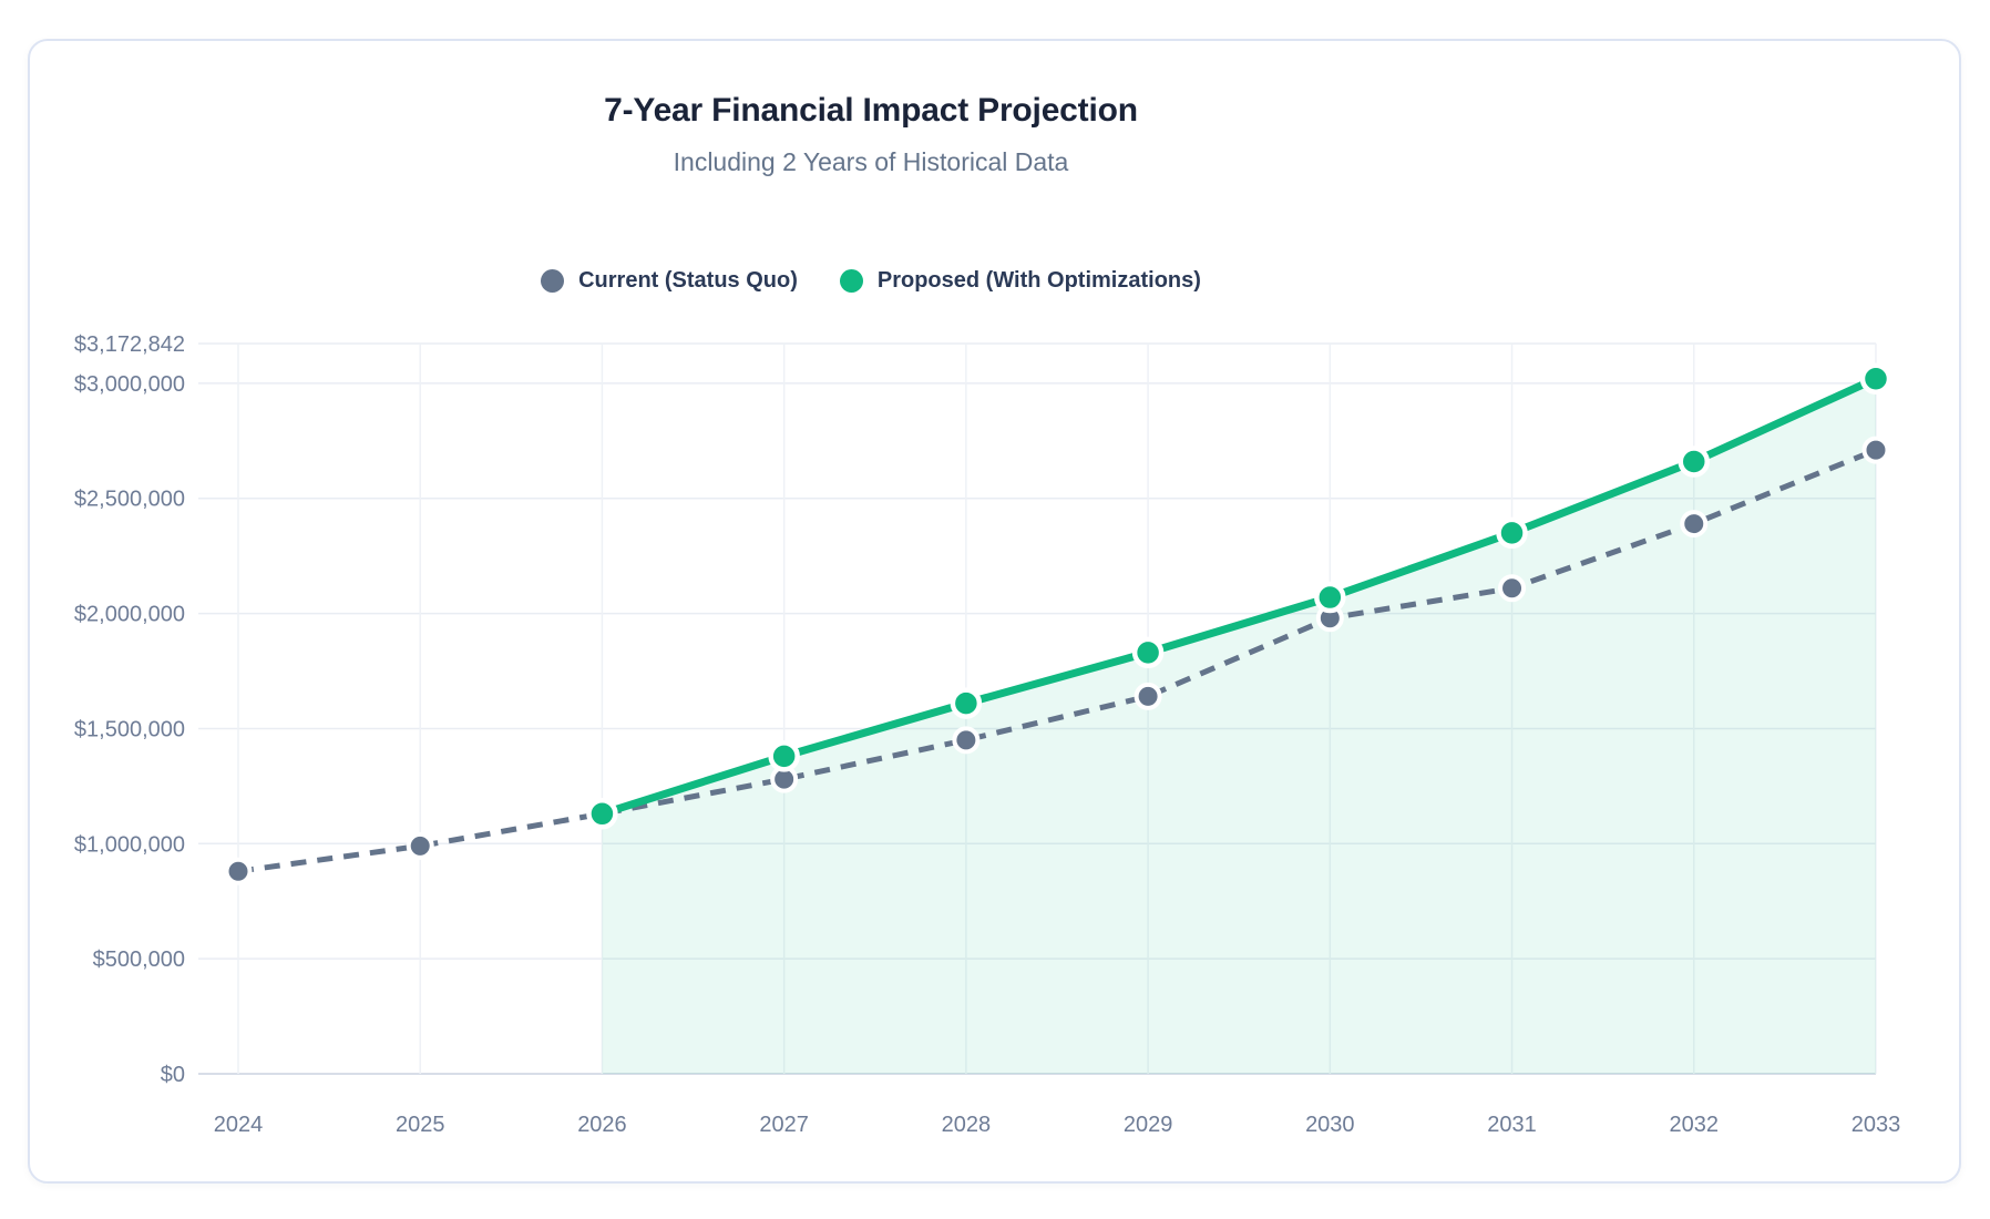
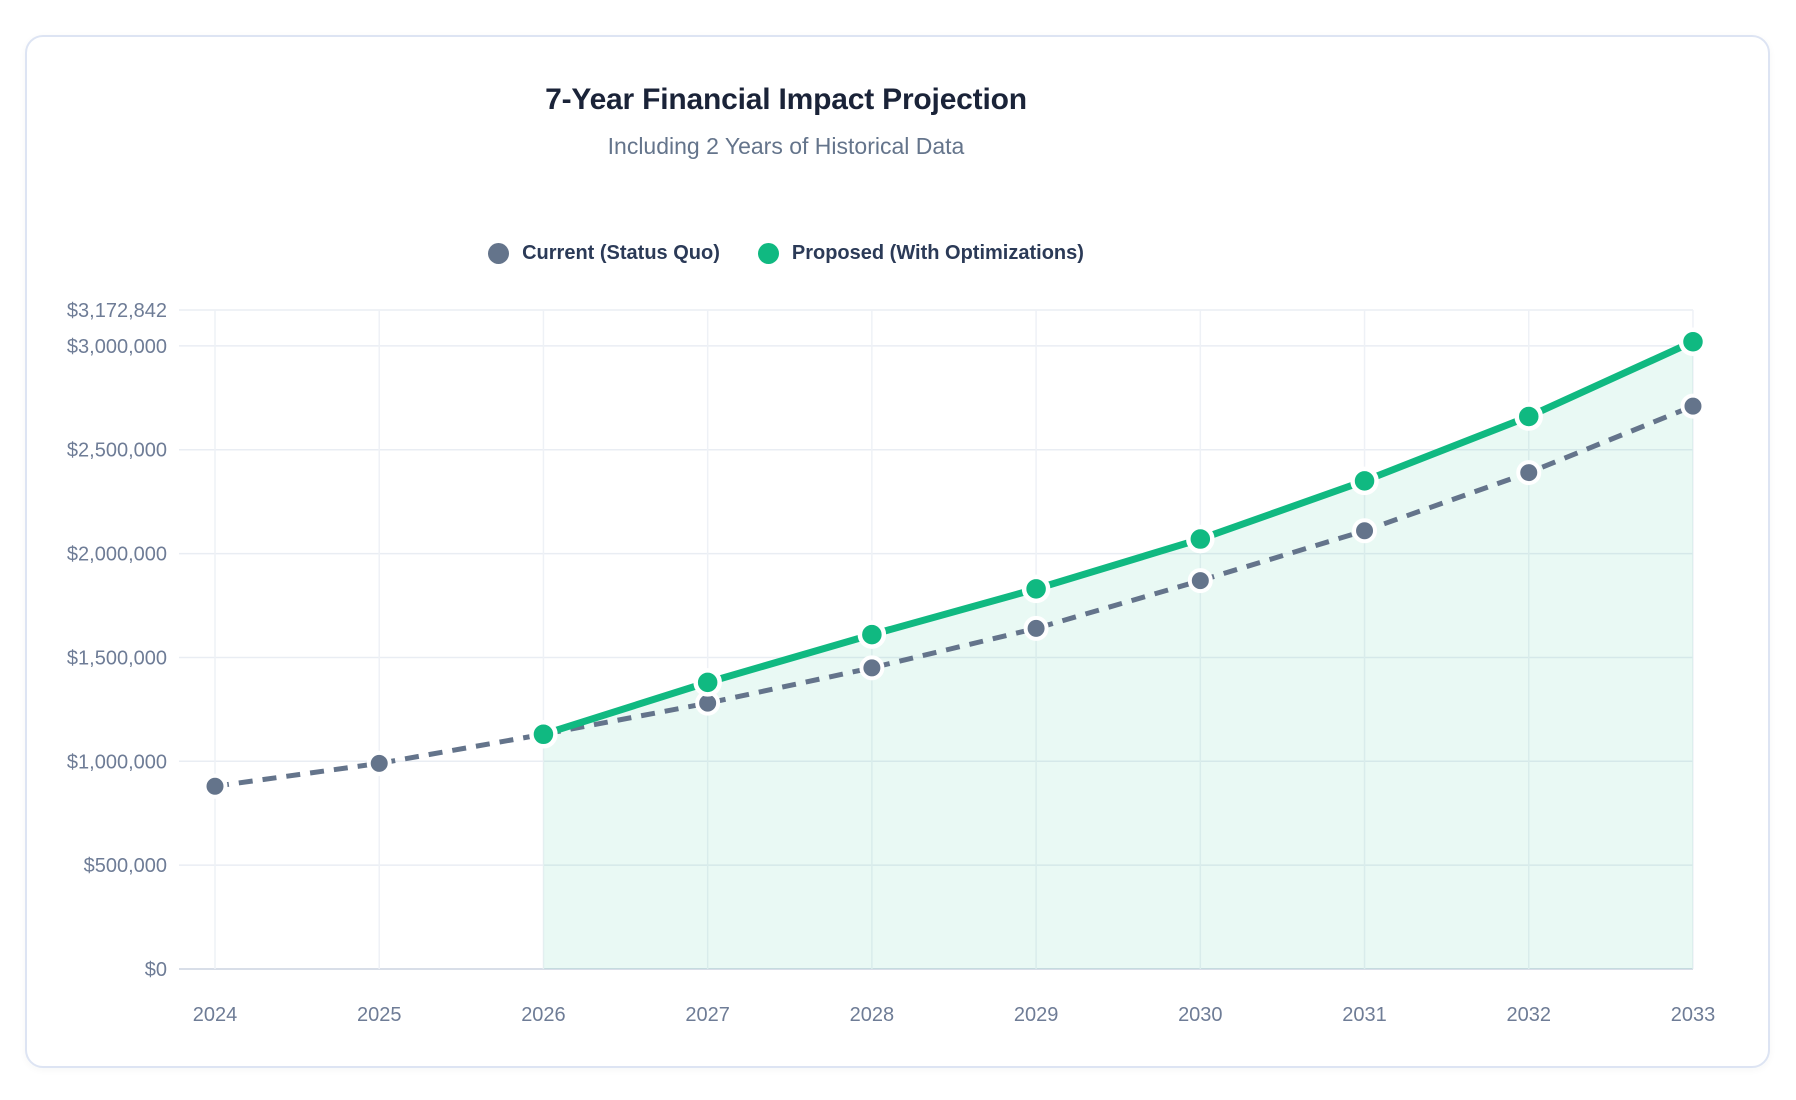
Current (Status Quo)/2030: $1980000 -> $1870000
